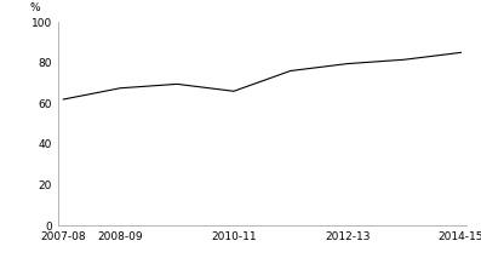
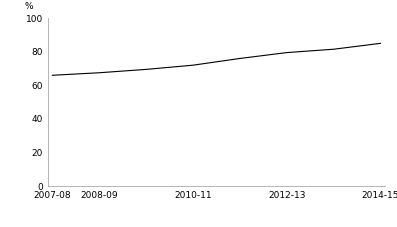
2007-08: 62 -> 66
2010-11: 66 -> 72
